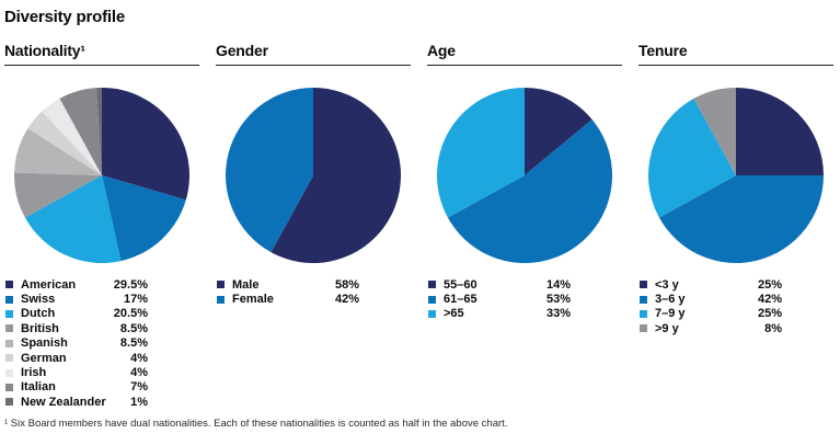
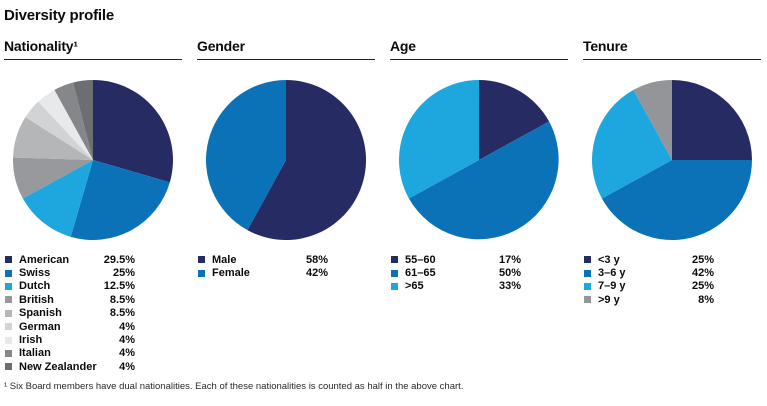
Nationality¹/Swiss: 17% -> 25%
Nationality¹/Dutch: 20.5% -> 12.5%
Nationality¹/Italian: 7% -> 4%
Nationality¹/New Zealander: 1% -> 4%
Age/55–60: 14% -> 17%
Age/61–65: 53% -> 50%
